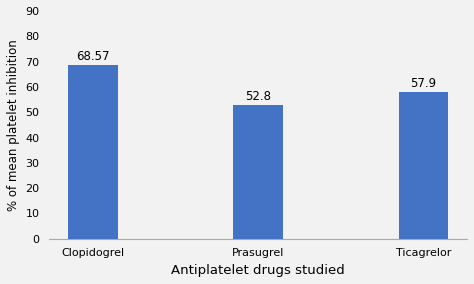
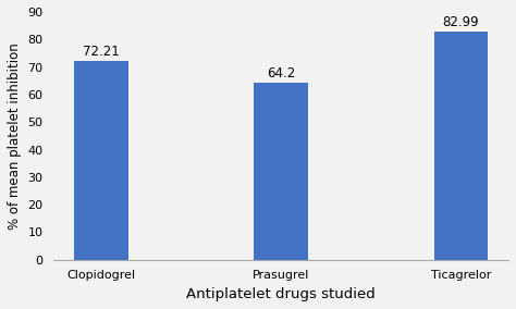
Clopidogrel: 68.57 -> 72.21
Prasugrel: 52.8 -> 64.2
Ticagrelor: 57.9 -> 82.99
